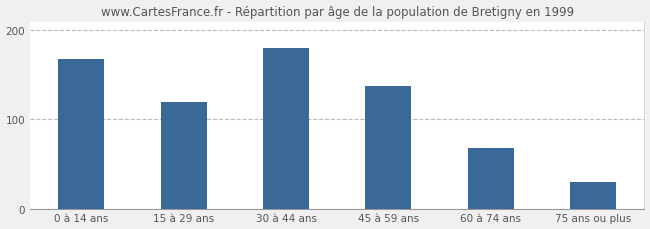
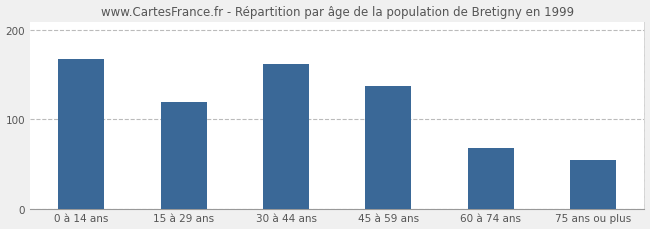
30 à 44 ans: 180 -> 162
75 ans ou plus: 30 -> 54
